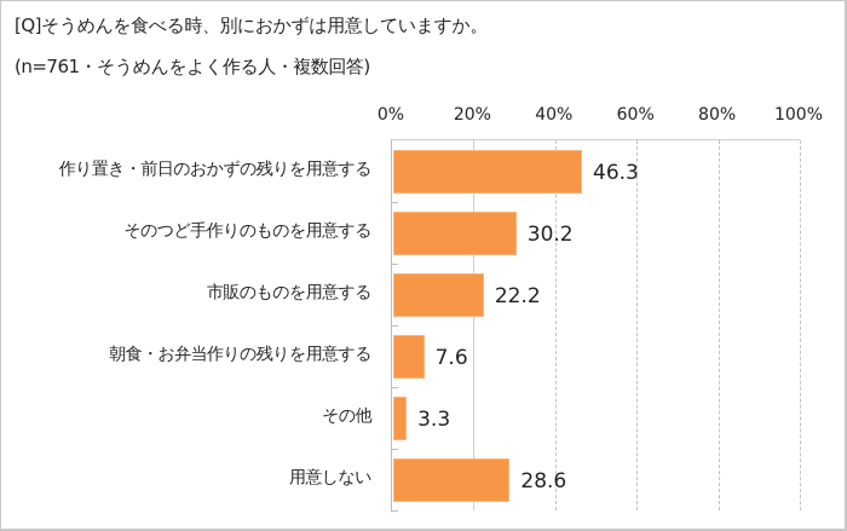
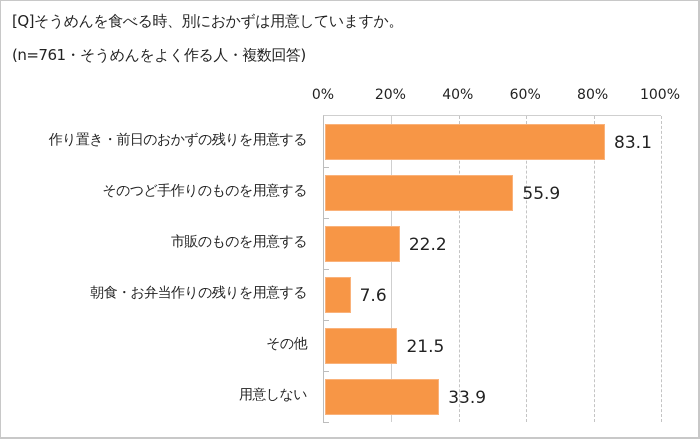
作り置き・前日のおかずの残りを用意する: 46.3 -> 83.1
そのつど手作りのものを用意する: 30.2 -> 55.9
その他: 3.3 -> 21.5
用意しない: 28.6 -> 33.9
